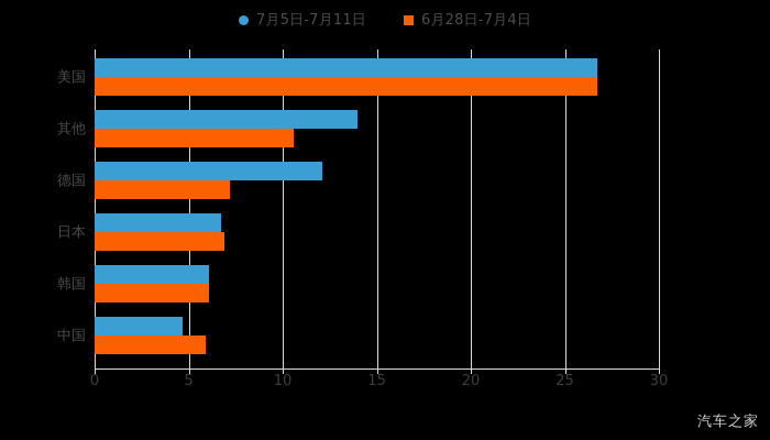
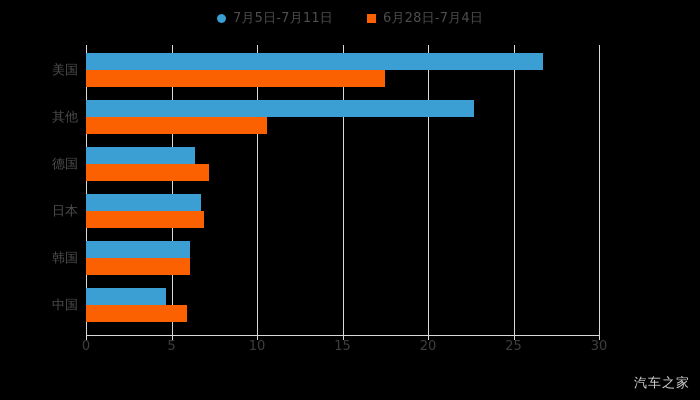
6月28日-7月4日/美国: 26.7 -> 17.5
7月5日-7月11日/其他: 14.0 -> 22.7
7月5日-7月11日/德国: 12.1 -> 6.4
